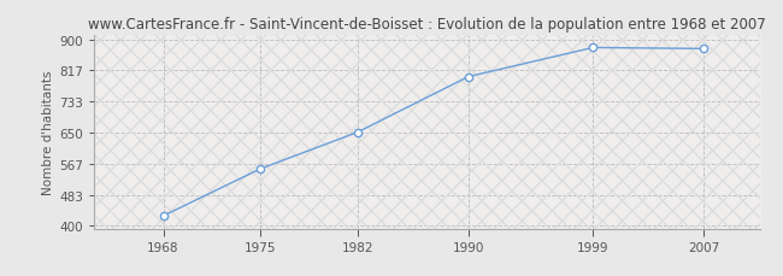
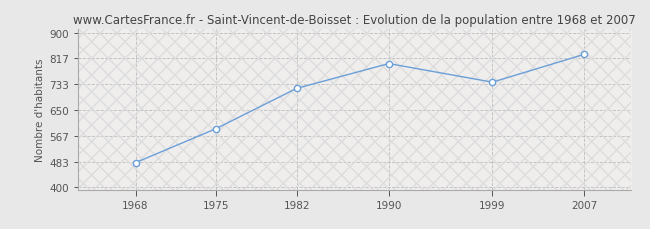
1968: 427 -> 480
1975: 553 -> 590
1982: 651 -> 720
1999: 878 -> 740
2007: 875 -> 830
